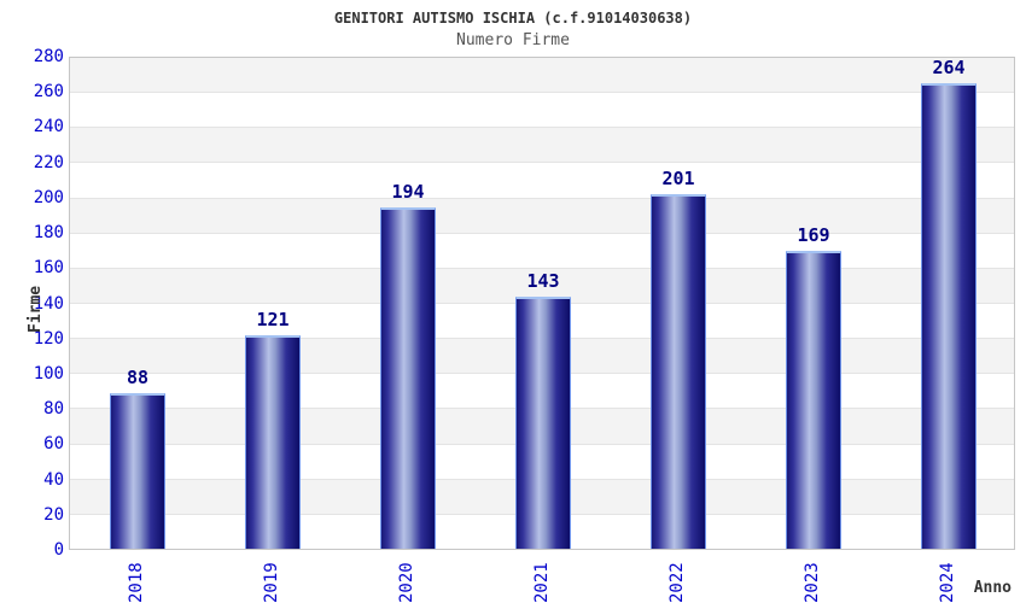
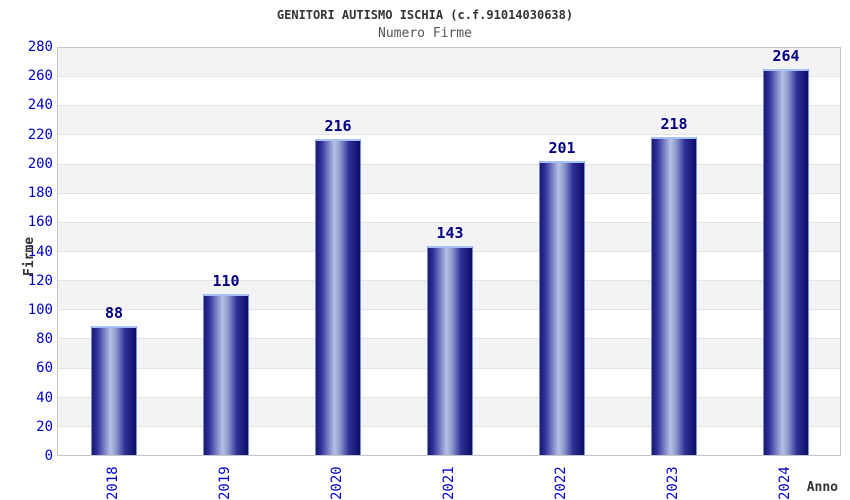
2019: 121 -> 110
2020: 194 -> 216
2023: 169 -> 218
